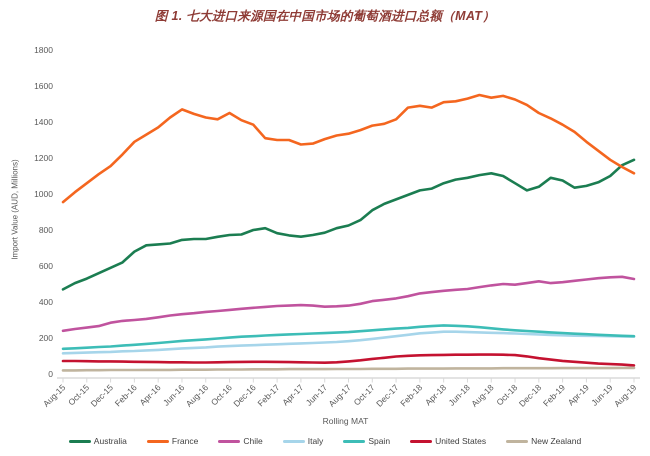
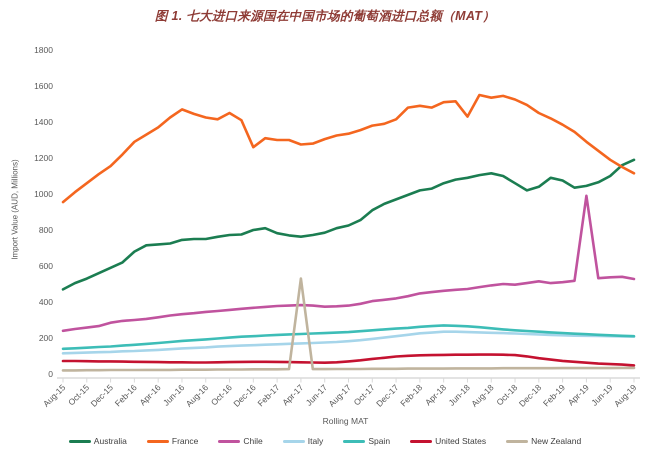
France/Dec-16: 1380 -> 1260
New Zealand/Apr-17: 30 -> 530
France/Jun-18: 1530 -> 1430
Chile/Apr-19: 520 -> 990
